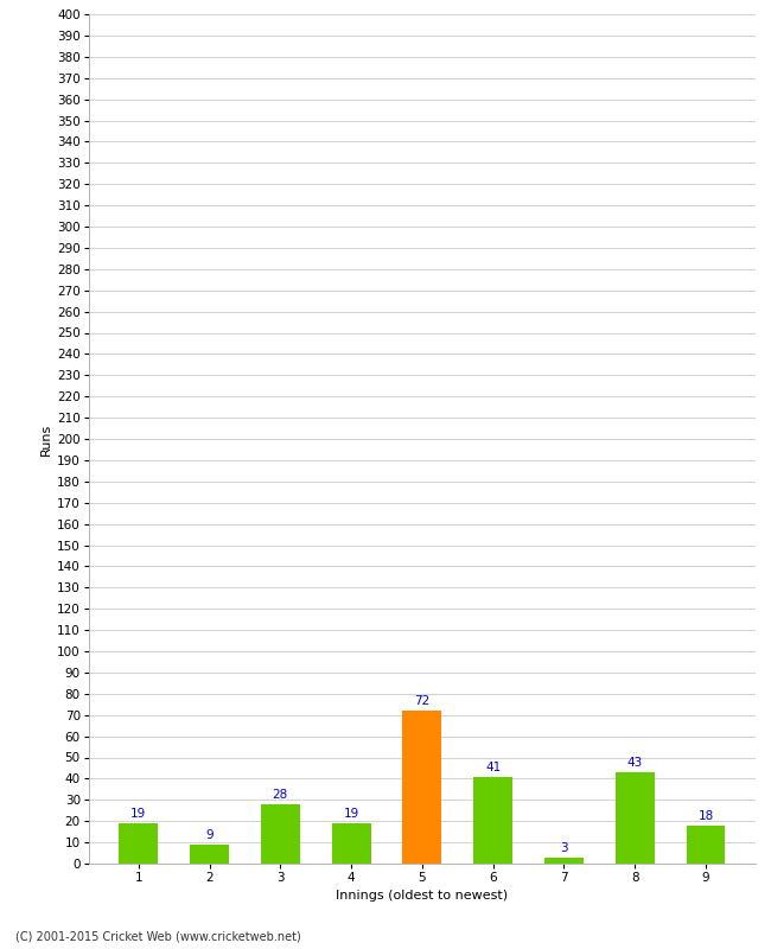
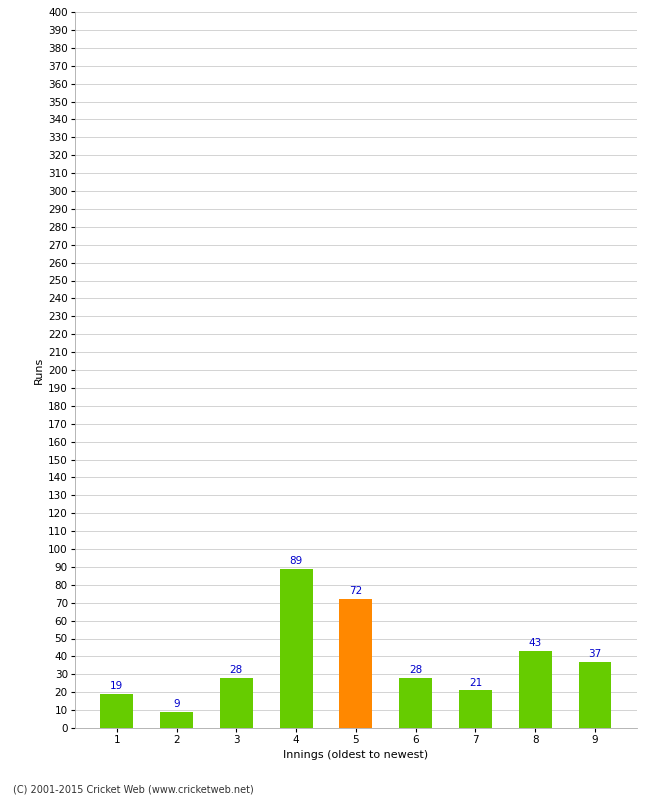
4: 19 -> 89
6: 41 -> 28
7: 3 -> 21
9: 18 -> 37
